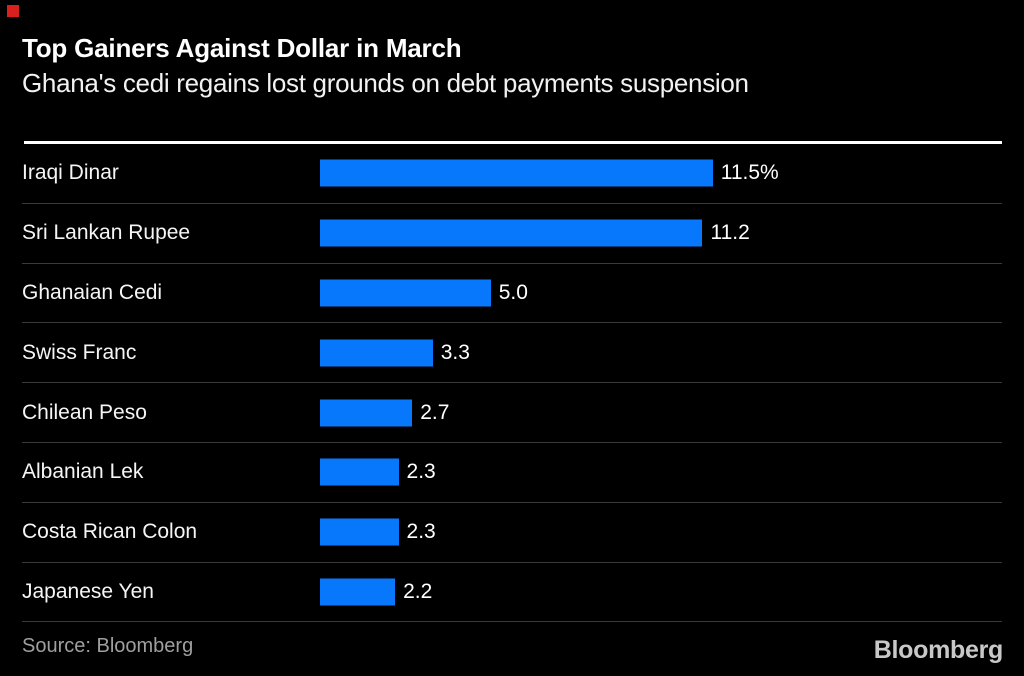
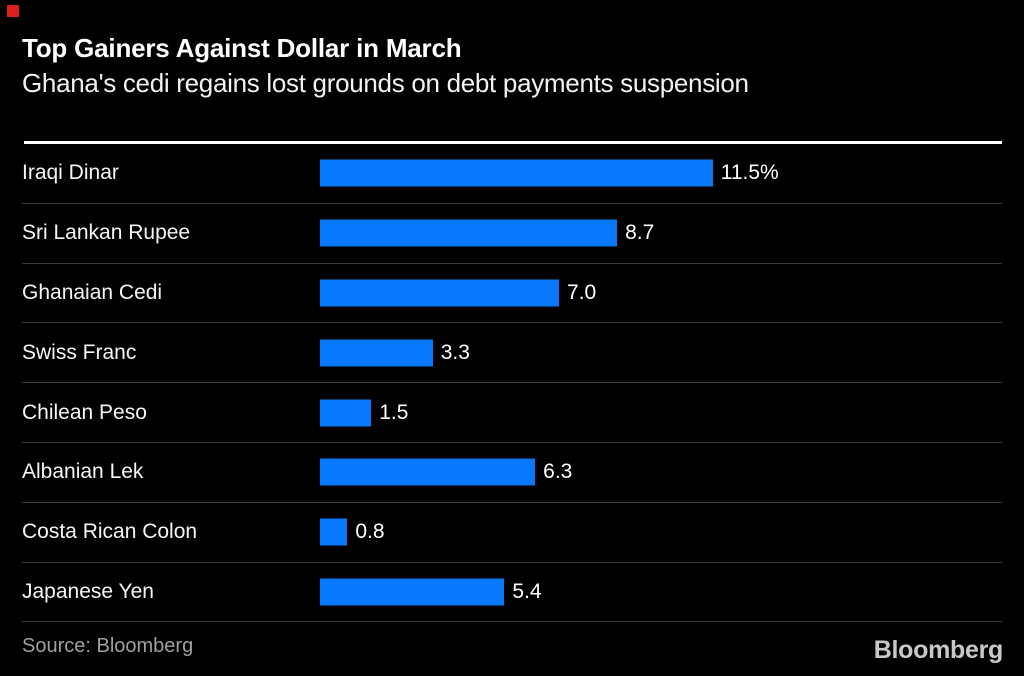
Sri Lankan Rupee: 11.2 -> 8.7
Ghanaian Cedi: 5.0 -> 7.0
Chilean Peso: 2.7 -> 1.5
Albanian Lek: 2.3 -> 6.3
Costa Rican Colon: 2.3 -> 0.8
Japanese Yen: 2.2 -> 5.4
